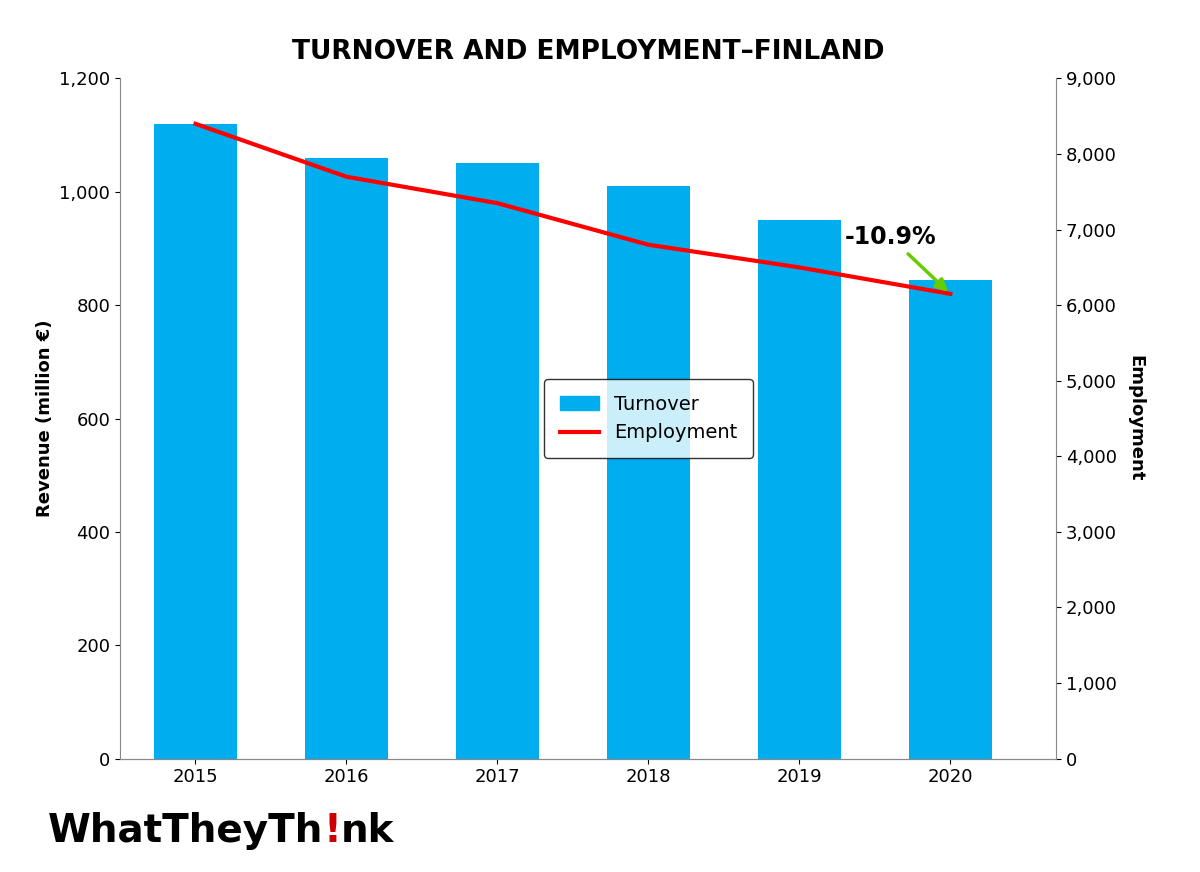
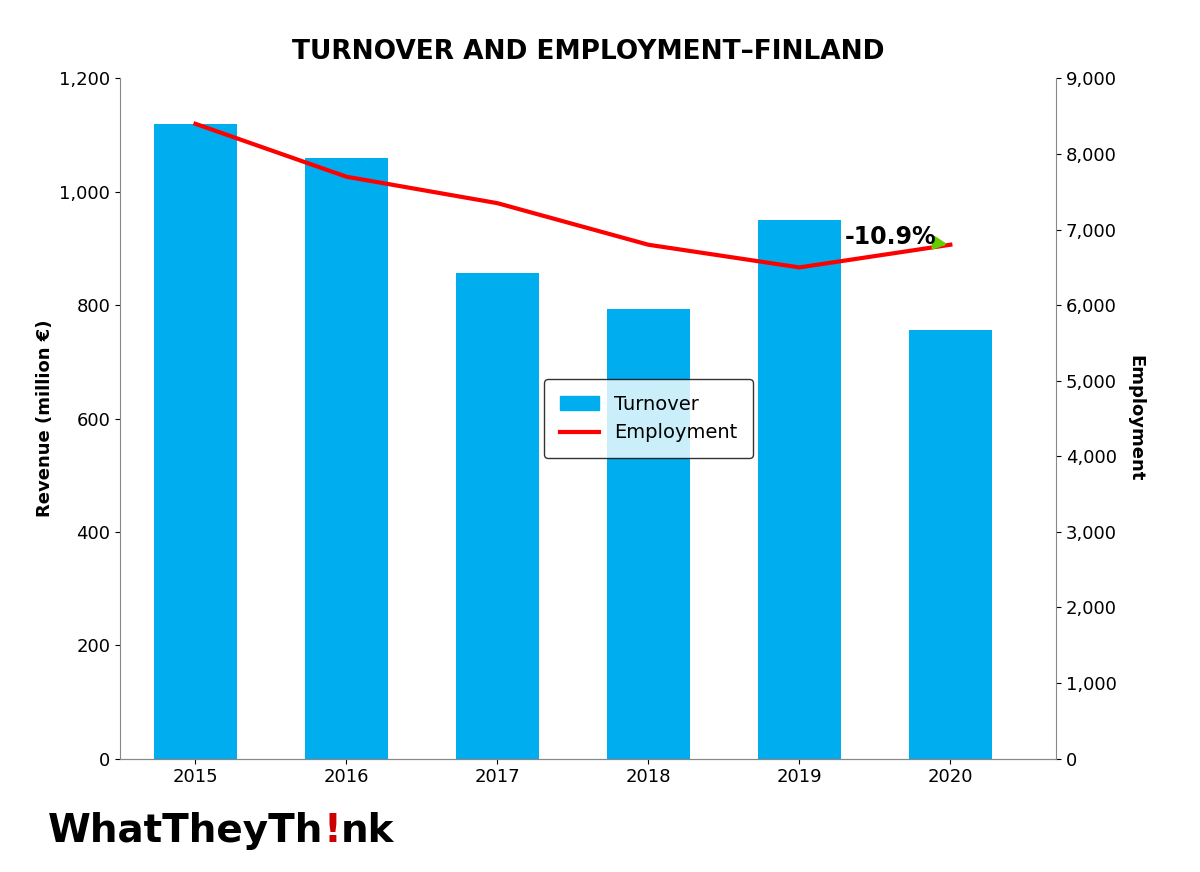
Turnover/2017: 1,050 -> 856
Turnover/2018: 1,010 -> 794
Turnover/2020: 845 -> 756
Employment/2020: 6,150 -> 6,800
